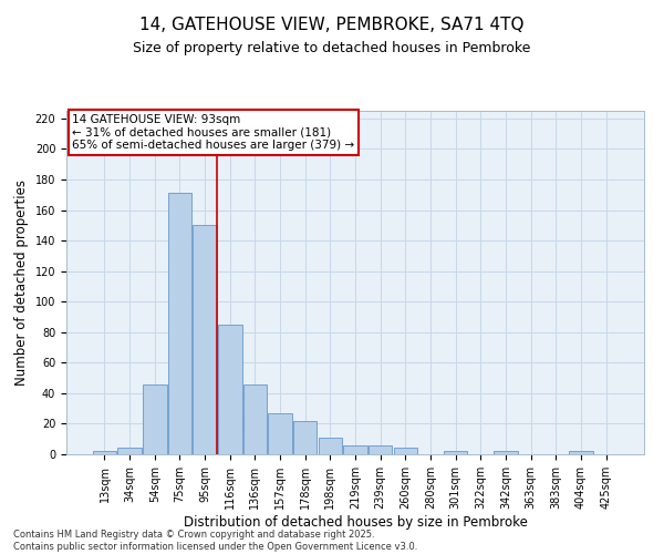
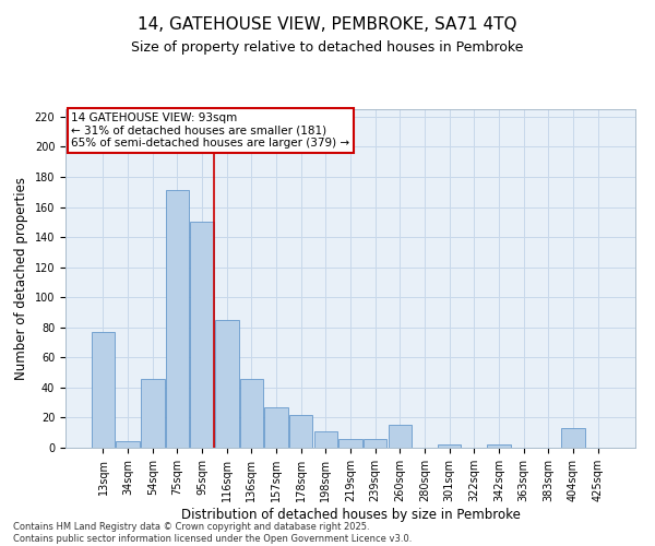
13sqm: 2 -> 77
260sqm: 4 -> 15
404sqm: 2 -> 13
